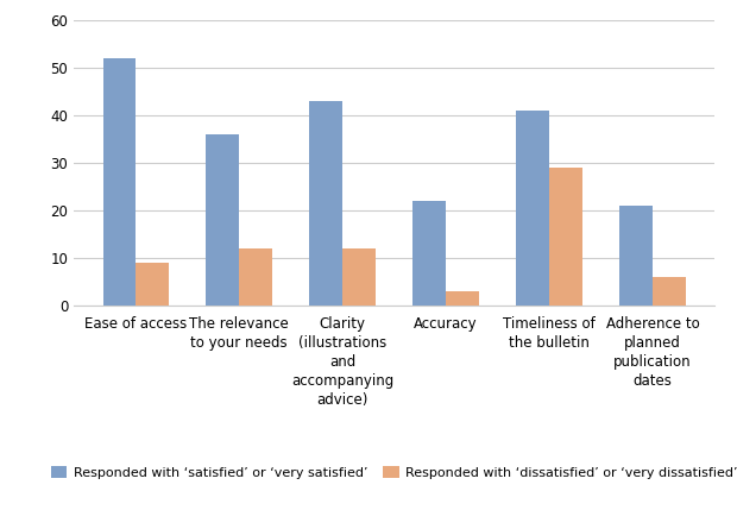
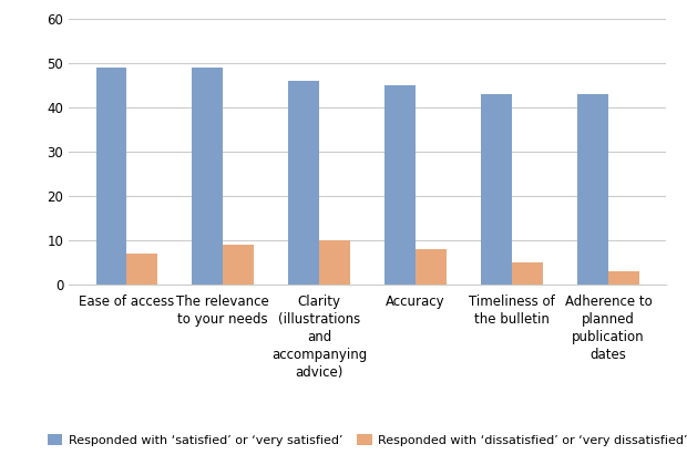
Responded with ‘satisfied’ or ‘very satisfied’/Ease of access: 52 -> 49
Responded with ‘dissatisfied’ or ‘very dissatisfied’/Ease of access: 9 -> 7
Responded with ‘satisfied’ or ‘very satisfied’/The relevance to your needs: 36 -> 49
Responded with ‘dissatisfied’ or ‘very dissatisfied’/The relevance to your needs: 12 -> 9
Responded with ‘satisfied’ or ‘very satisfied’/Clarity (illustrations and accompanying advice): 43 -> 46
Responded with ‘dissatisfied’ or ‘very dissatisfied’/Clarity (illustrations and accompanying advice): 12 -> 10
Responded with ‘satisfied’ or ‘very satisfied’/Accuracy: 22 -> 45
Responded with ‘dissatisfied’ or ‘very dissatisfied’/Accuracy: 3 -> 8
Responded with ‘satisfied’ or ‘very satisfied’/Timeliness of the bulletin: 41 -> 43
Responded with ‘dissatisfied’ or ‘very dissatisfied’/Timeliness of the bulletin: 29 -> 5
Responded with ‘satisfied’ or ‘very satisfied’/Adherence to planned publication dates: 21 -> 43
Responded with ‘dissatisfied’ or ‘very dissatisfied’/Adherence to planned publication dates: 6 -> 3
